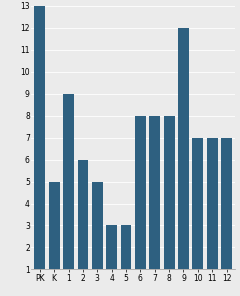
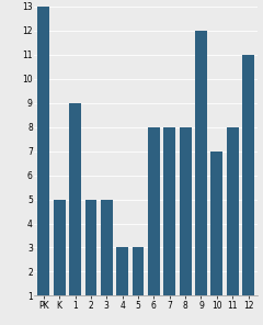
2: 6 -> 5
11: 7 -> 8
12: 7 -> 11
